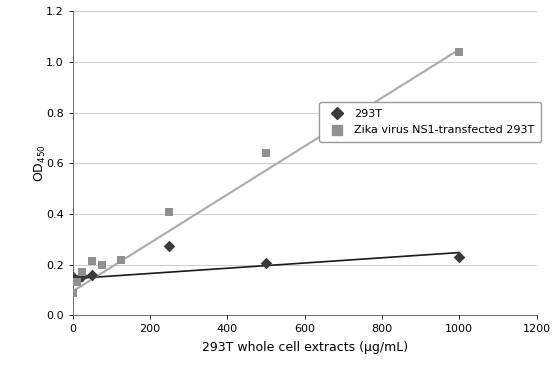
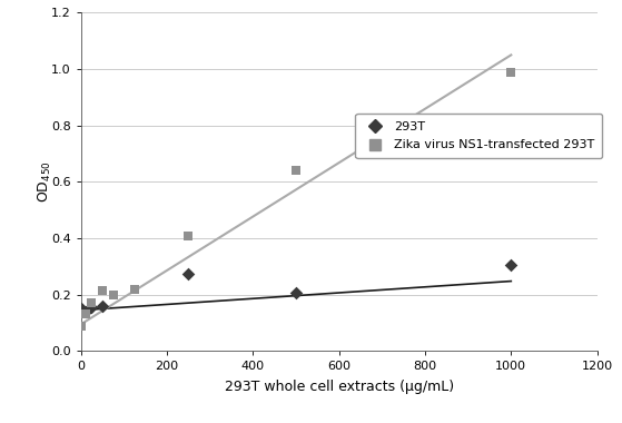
293T/1000: 0.230 -> 0.305
Zika virus NS1-transfected 293T/1000: 1.040 -> 0.990
